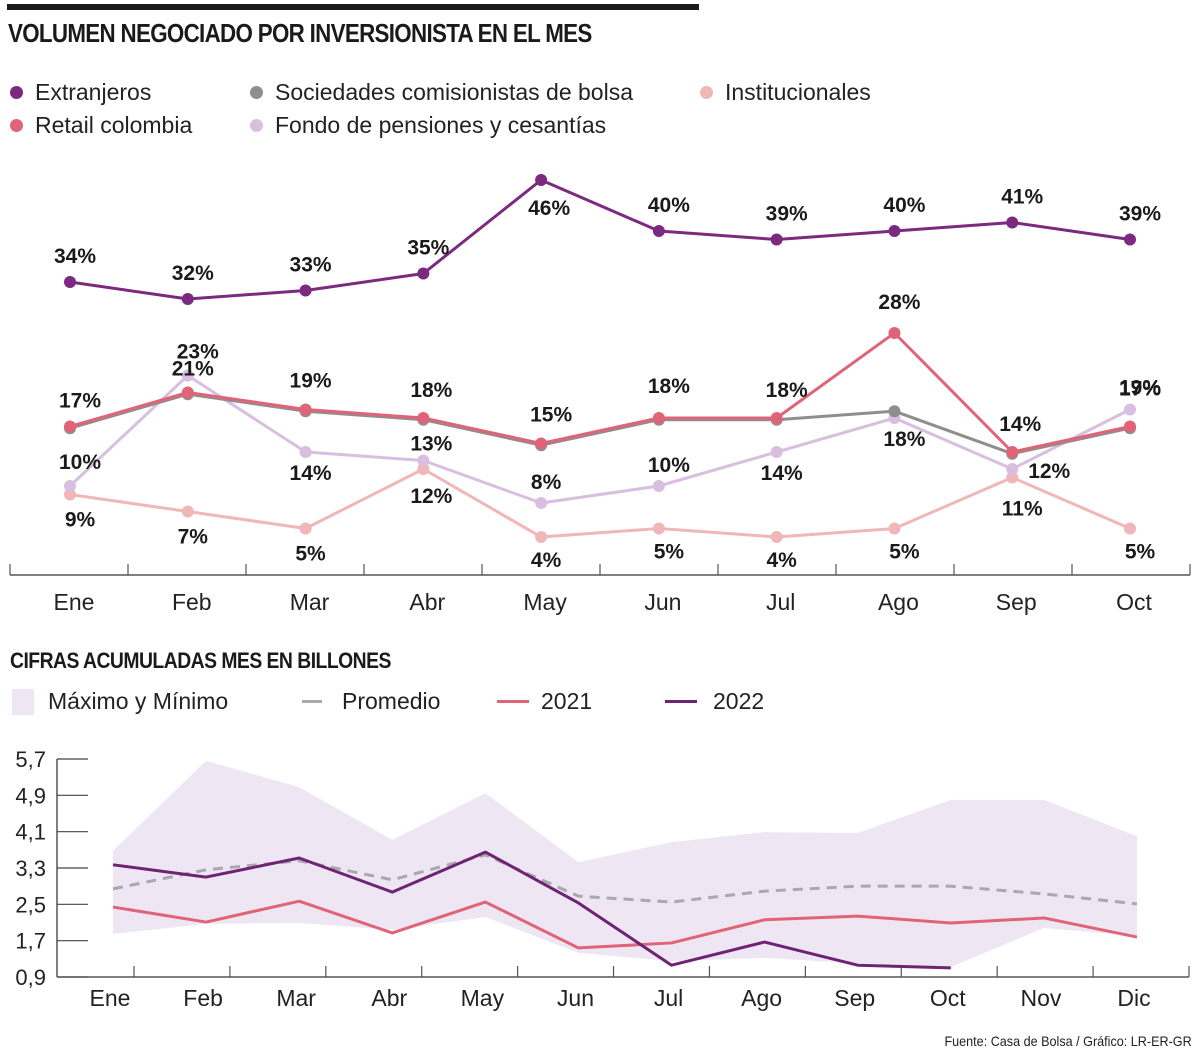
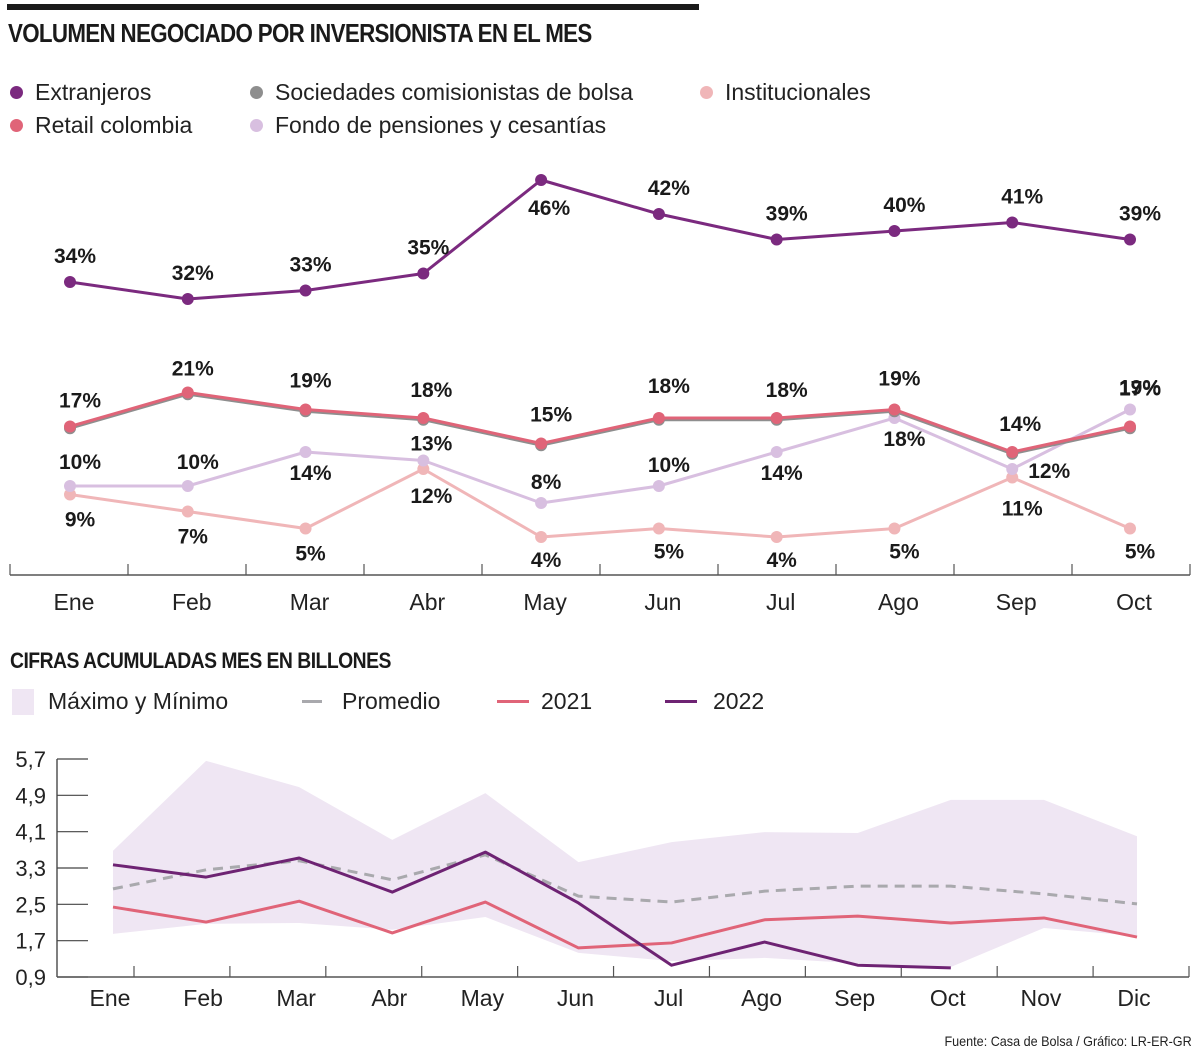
VOLUMEN NEGOCIADO POR INVERSIONISTA EN EL MES/Fondo de pensiones y cesantías/Feb: 23% -> 10%
VOLUMEN NEGOCIADO POR INVERSIONISTA EN EL MES/Extranjeros/Jun: 40% -> 42%
VOLUMEN NEGOCIADO POR INVERSIONISTA EN EL MES/Retail colombia/Ago: 28% -> 19%
